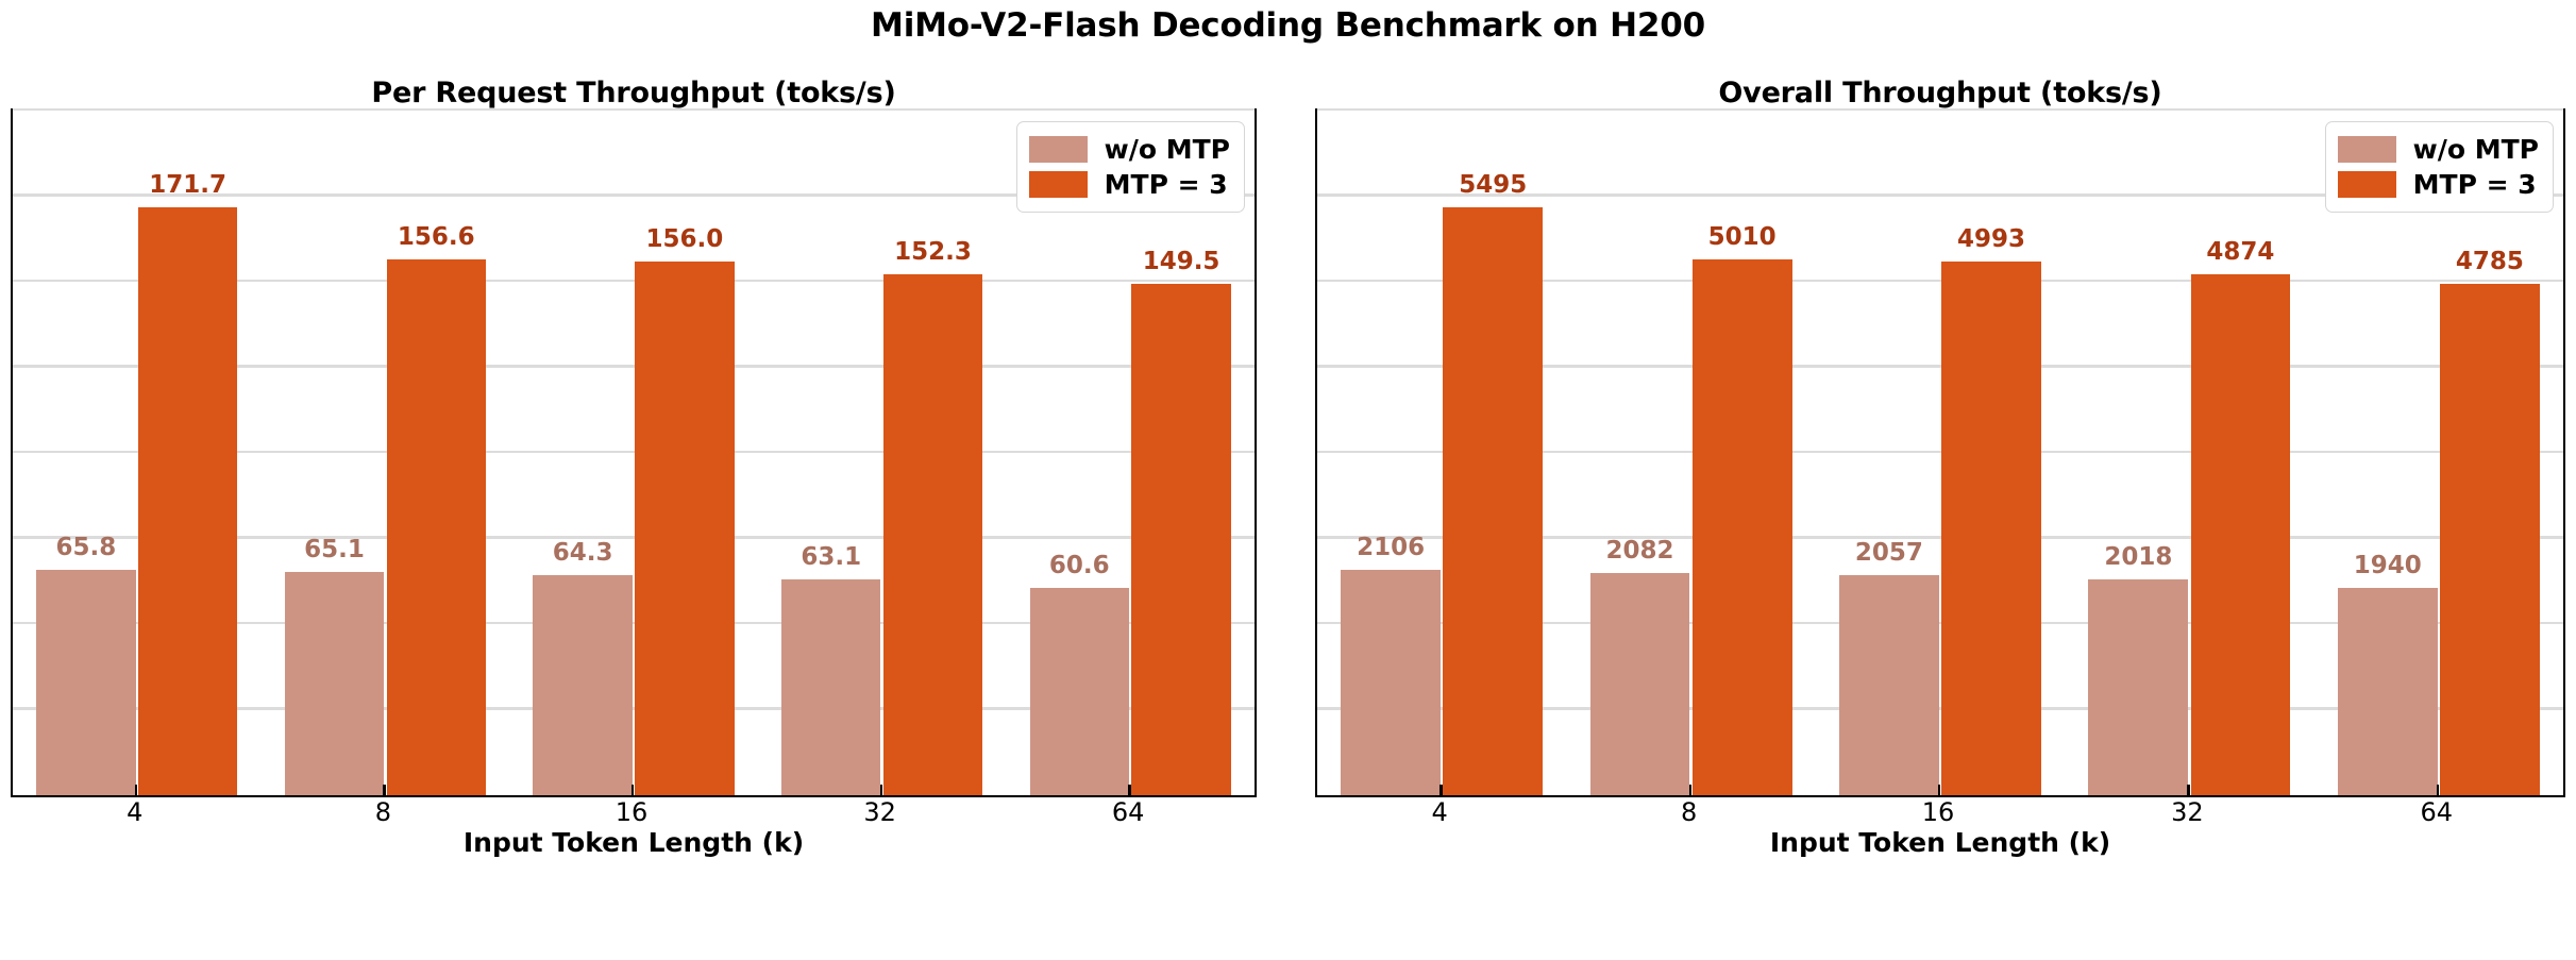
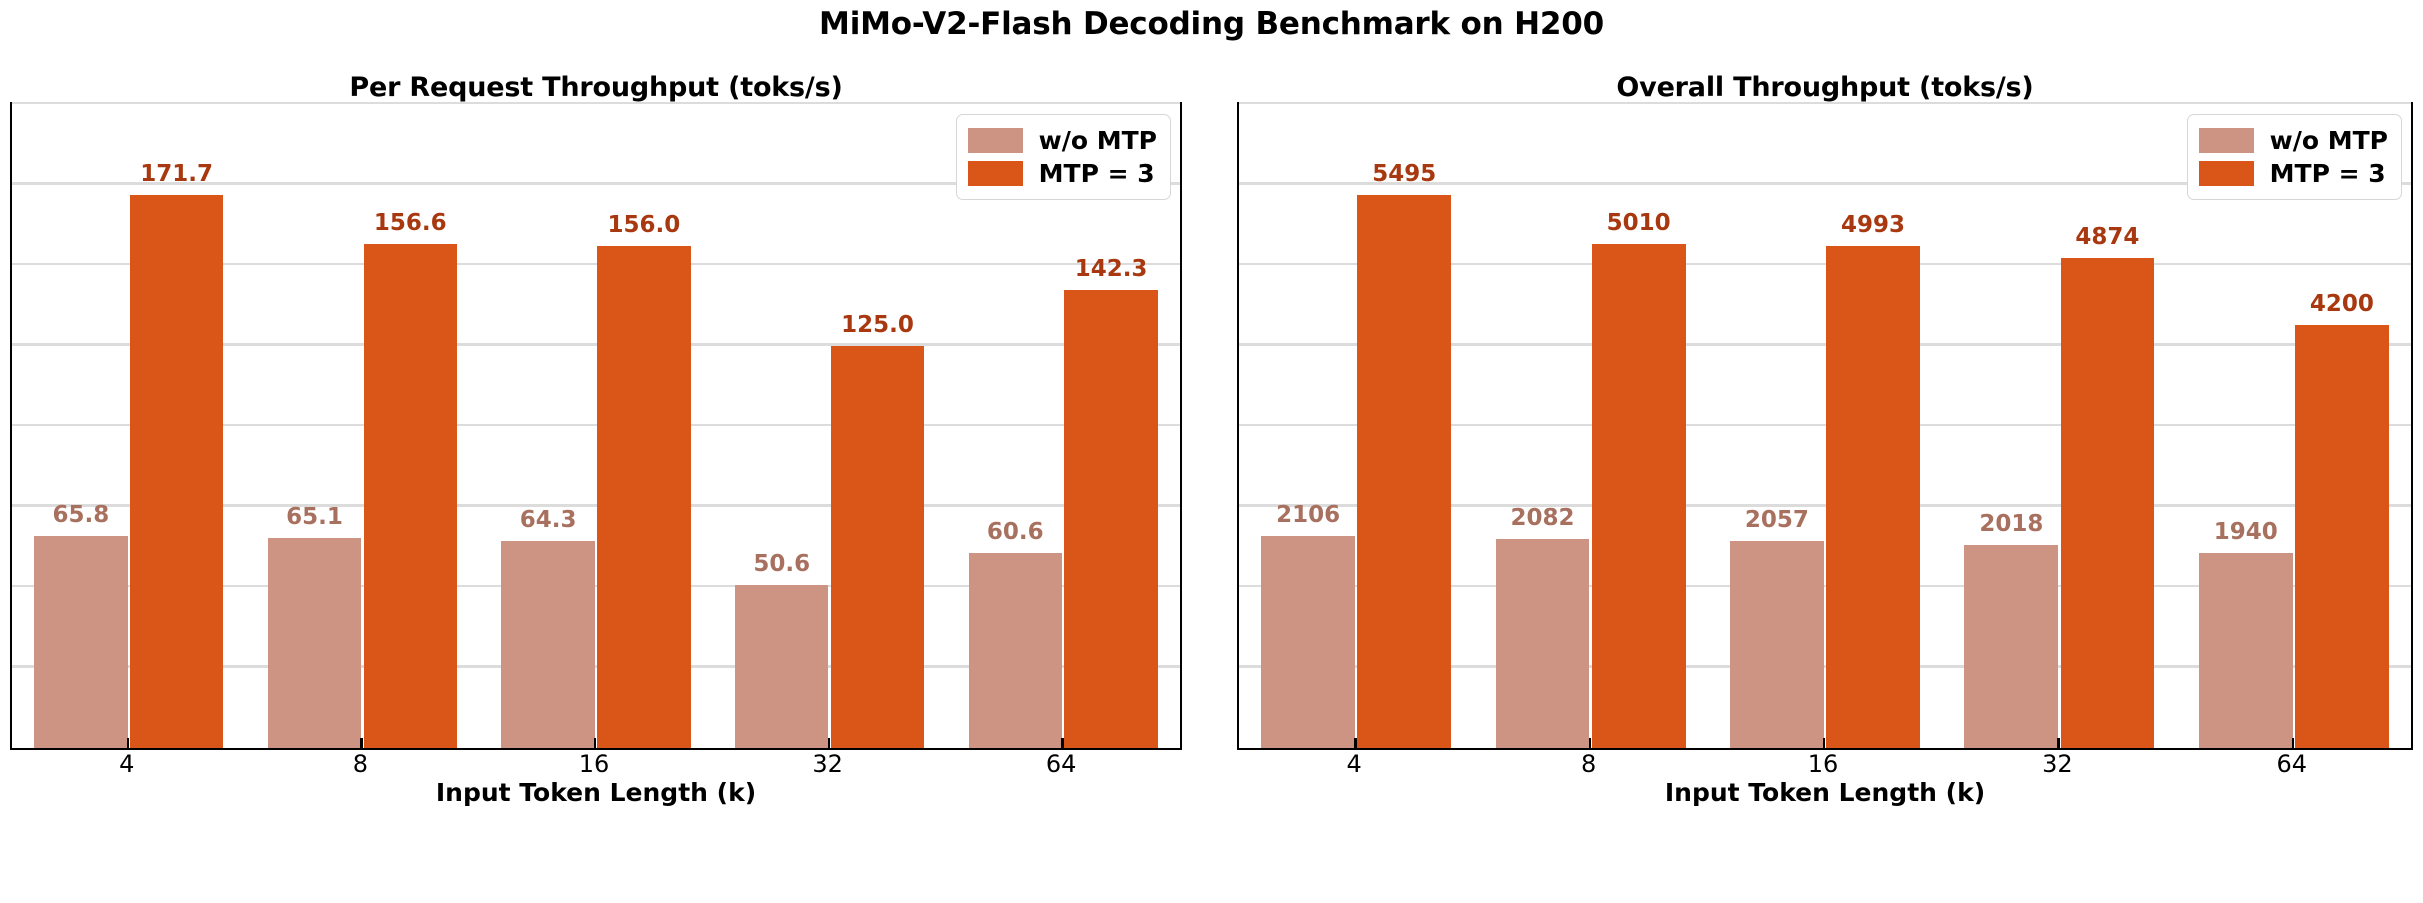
Per Request Throughput (toks/s)/w/o MTP/32: 63.1 -> 50.6
Per Request Throughput (toks/s)/MTP = 3/32: 152.3 -> 125.0
Per Request Throughput (toks/s)/MTP = 3/64: 149.5 -> 142.3
Overall Throughput (toks/s)/MTP = 3/64: 4785 -> 4200
